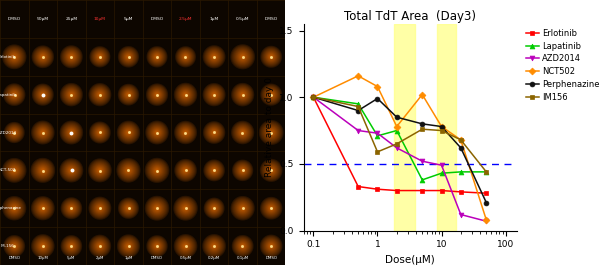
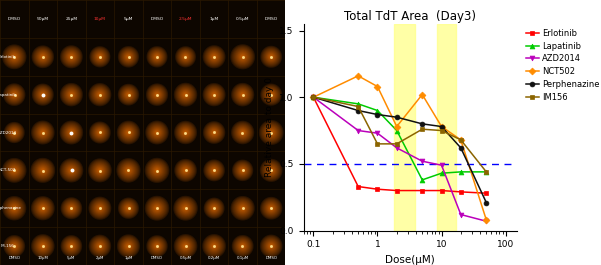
Lapatinib/1: 0.71 -> 0.90
Perphenazine/1: 0.99 -> 0.87
IM156/1: 0.59 -> 0.65
